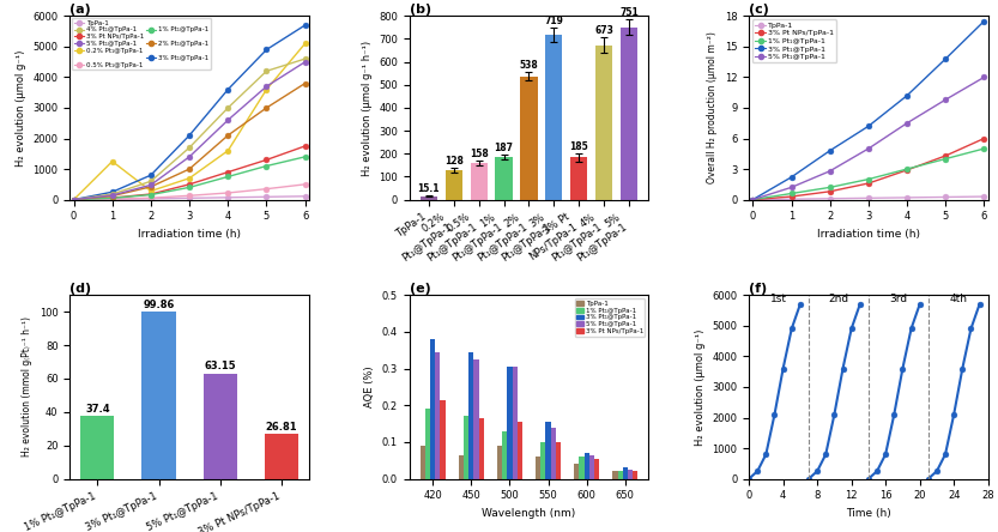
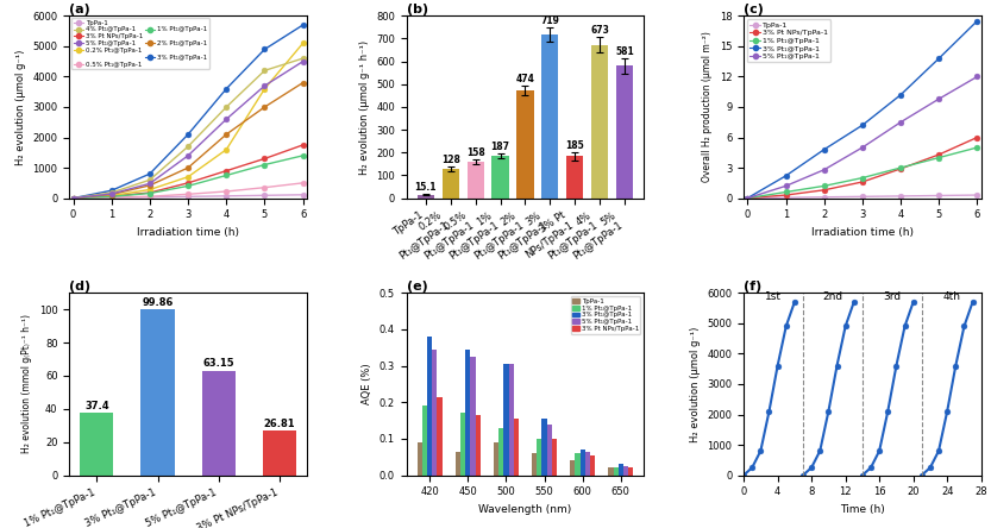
(a)/0.2% Pt₁@TpPa-1/1: 1250 -> 80
(b)/2% Pt₁@TpPa-1: 538 -> 474
(b)/5% Pt₁@TpPa-1: 751 -> 581
